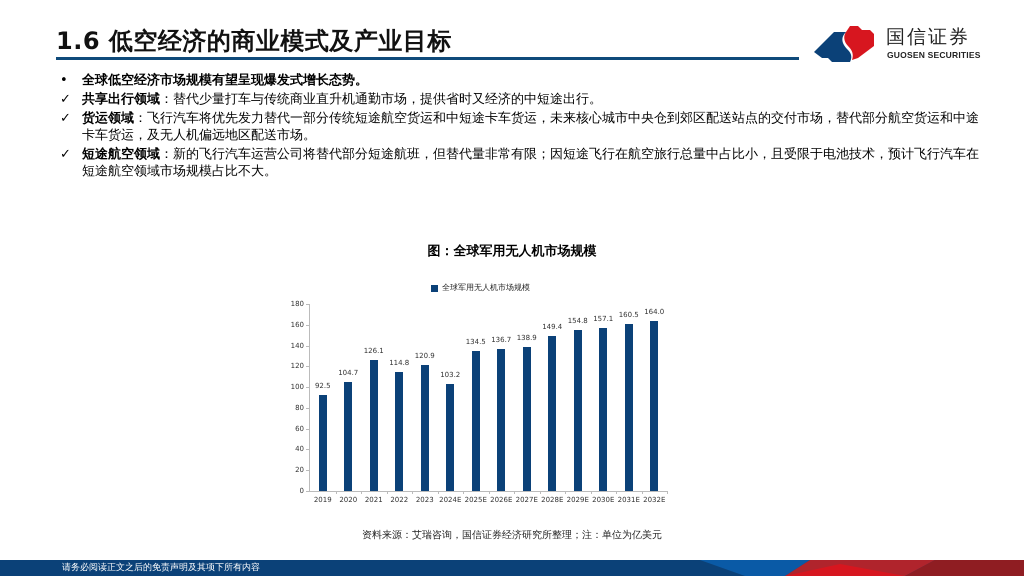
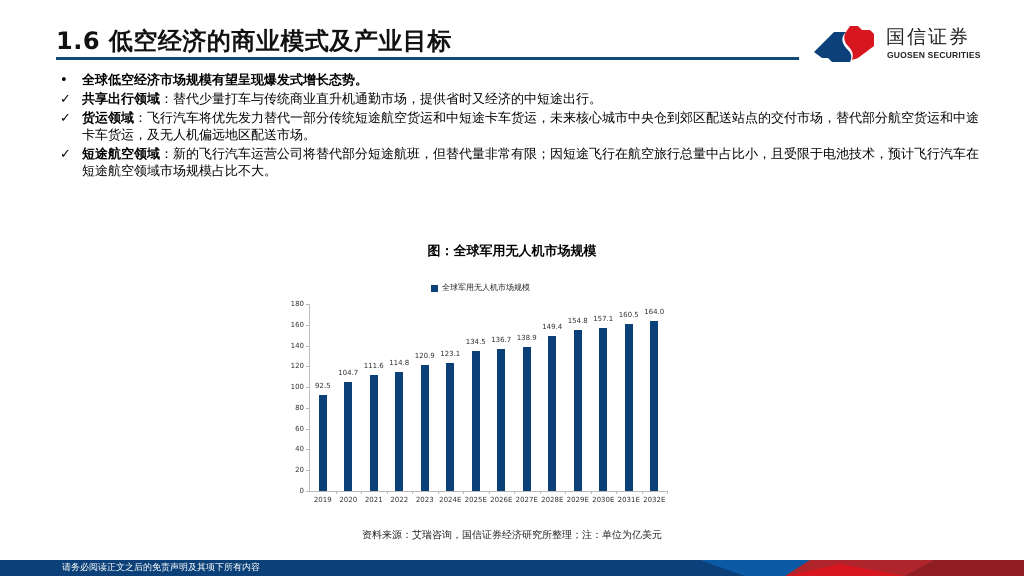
2021: 126.1 -> 111.6
2024E: 103.2 -> 123.1
